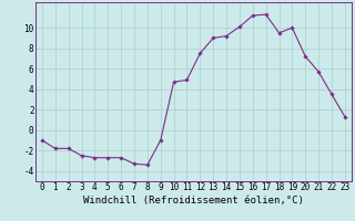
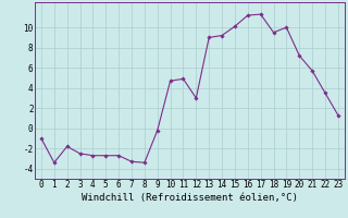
1: -1.8 -> -3.4
9: -1.0 -> -0.2
12: 7.5 -> 3.0
